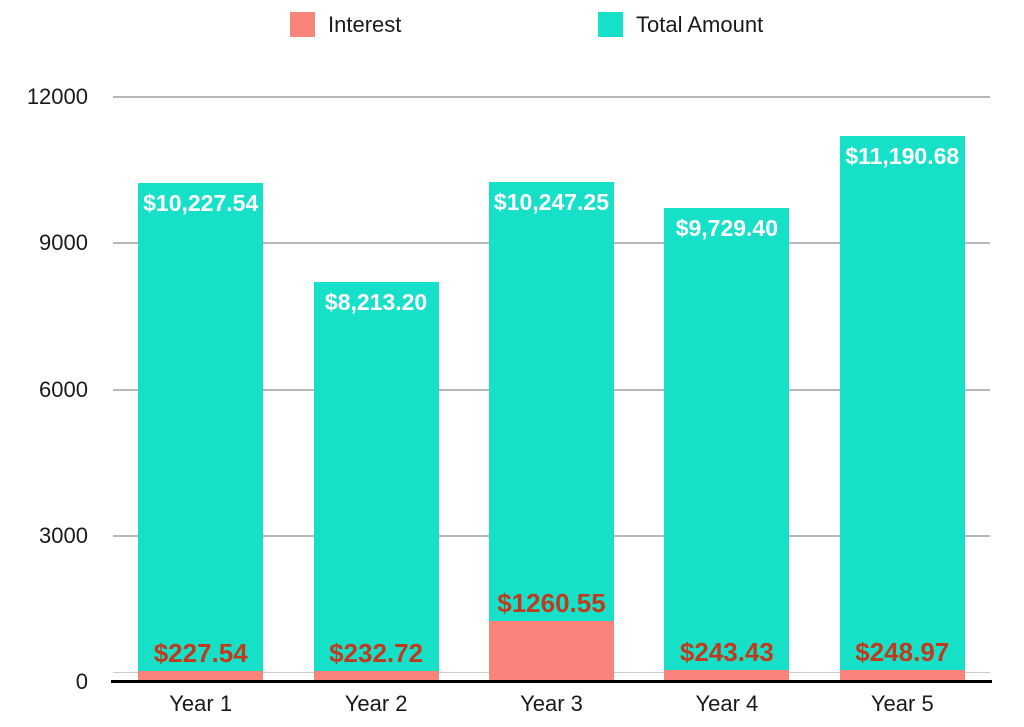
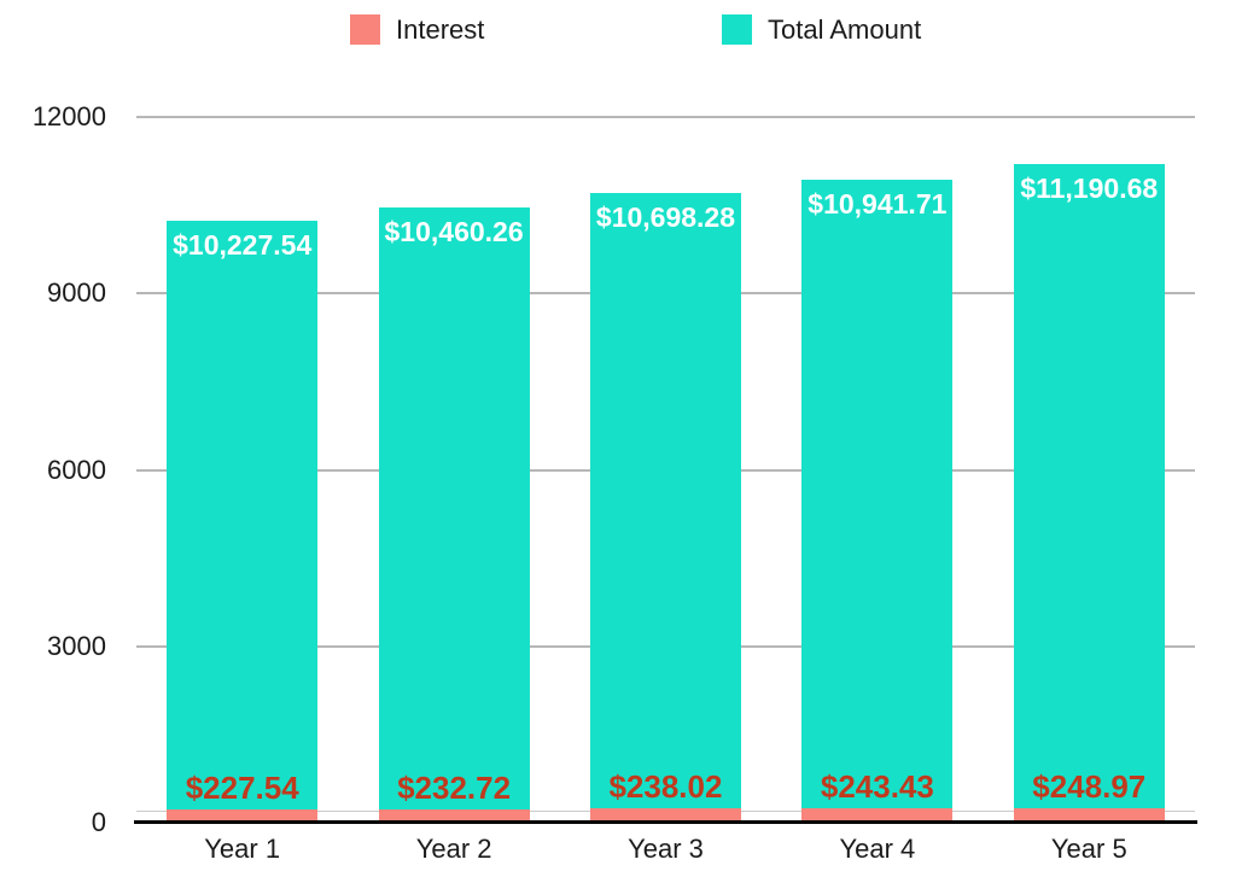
Total Amount/Year 2: $8,213.20 -> $10,460.26
Interest/Year 3: $1260.55 -> $238.02
Total Amount/Year 3: $10,247.25 -> $10,698.28
Total Amount/Year 4: $9,729.40 -> $10,941.71
